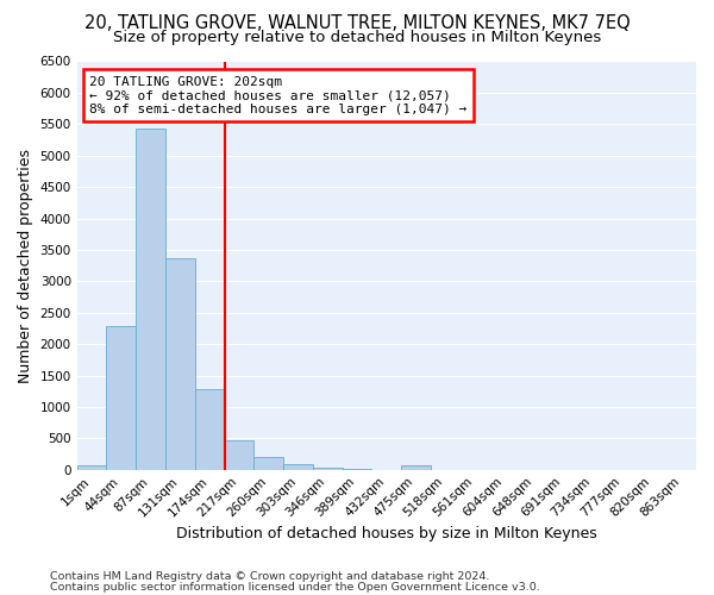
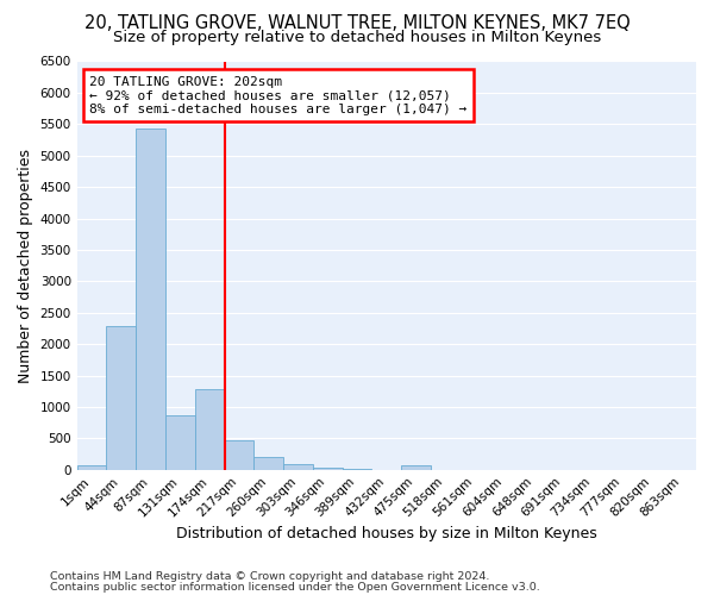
131sqm: 3370 -> 860
